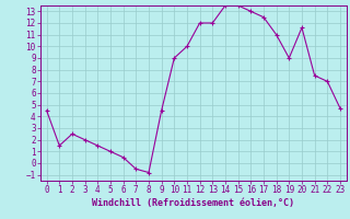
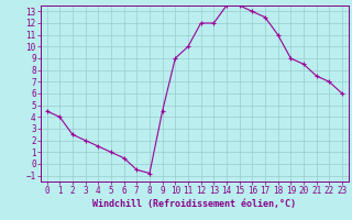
1: 1.5 -> 4.0
20: 11.6 -> 8.5
23: 4.7 -> 6.0
